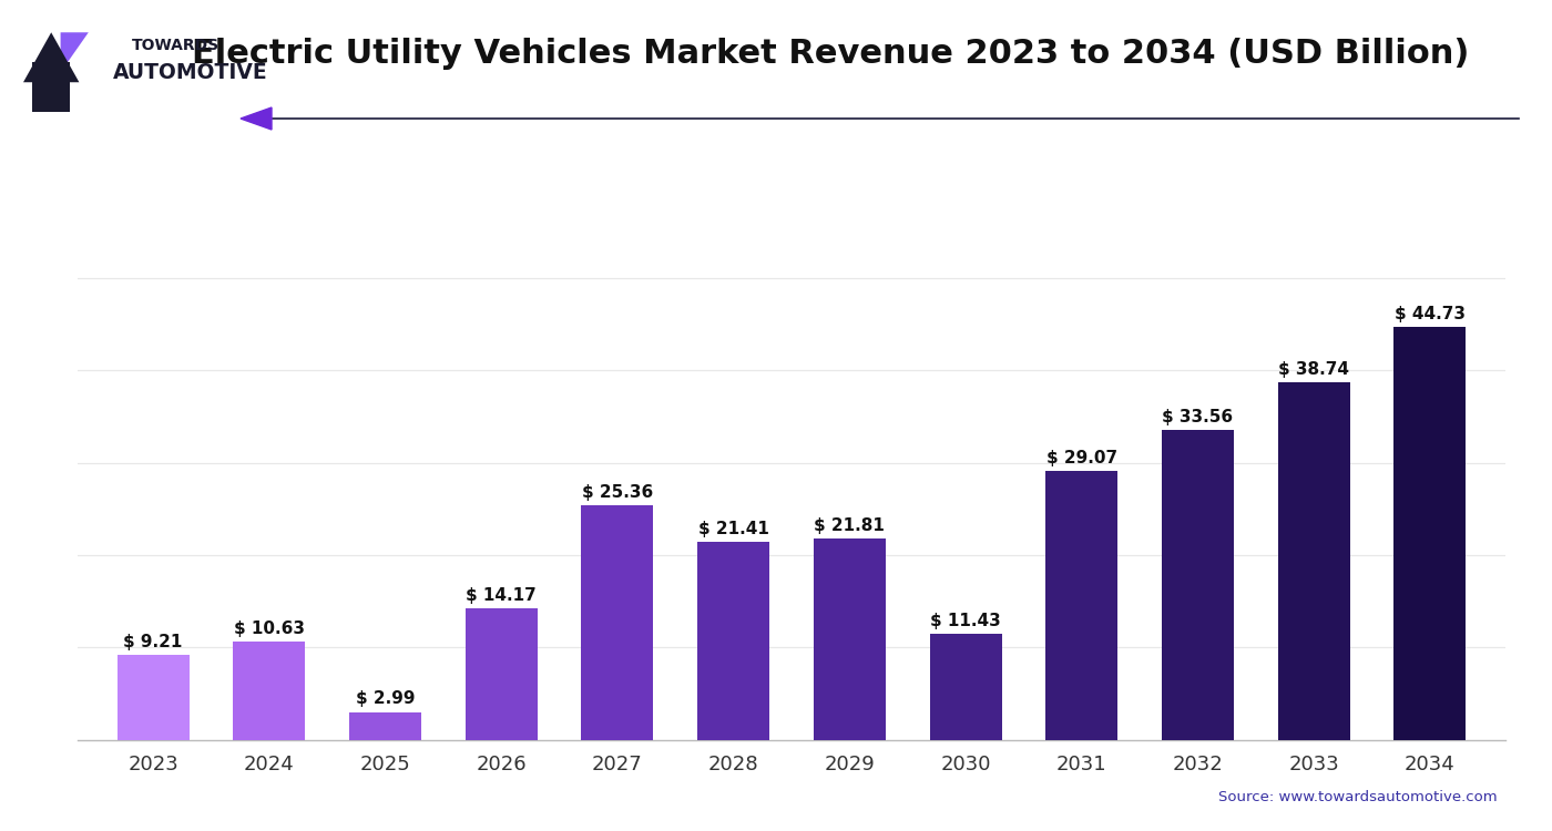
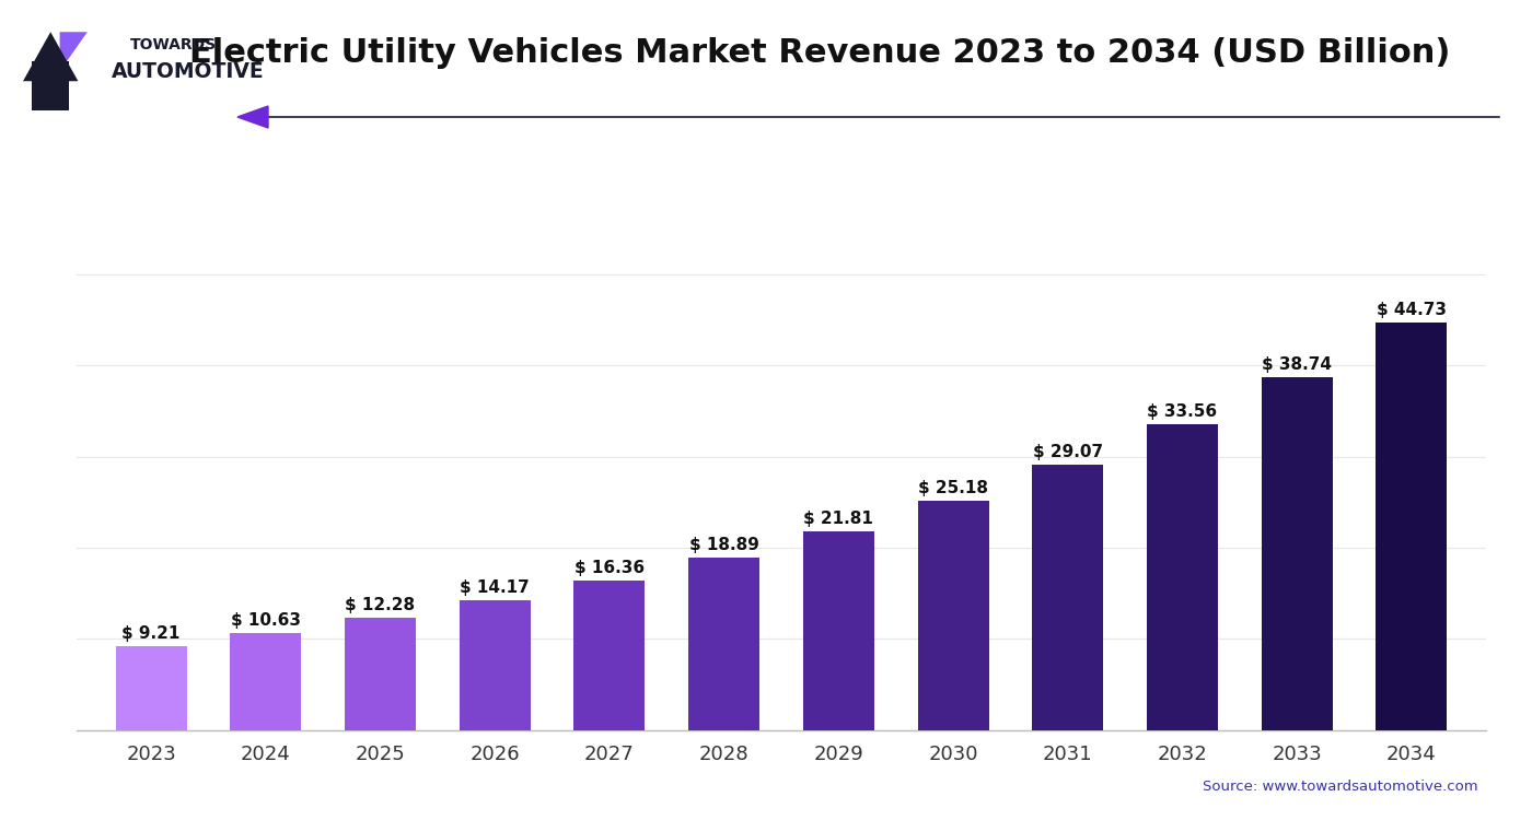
2025: 2.99 -> 12.28
2027: 25.36 -> 16.36
2028: 21.41 -> 18.89
2030: 11.43 -> 25.18
